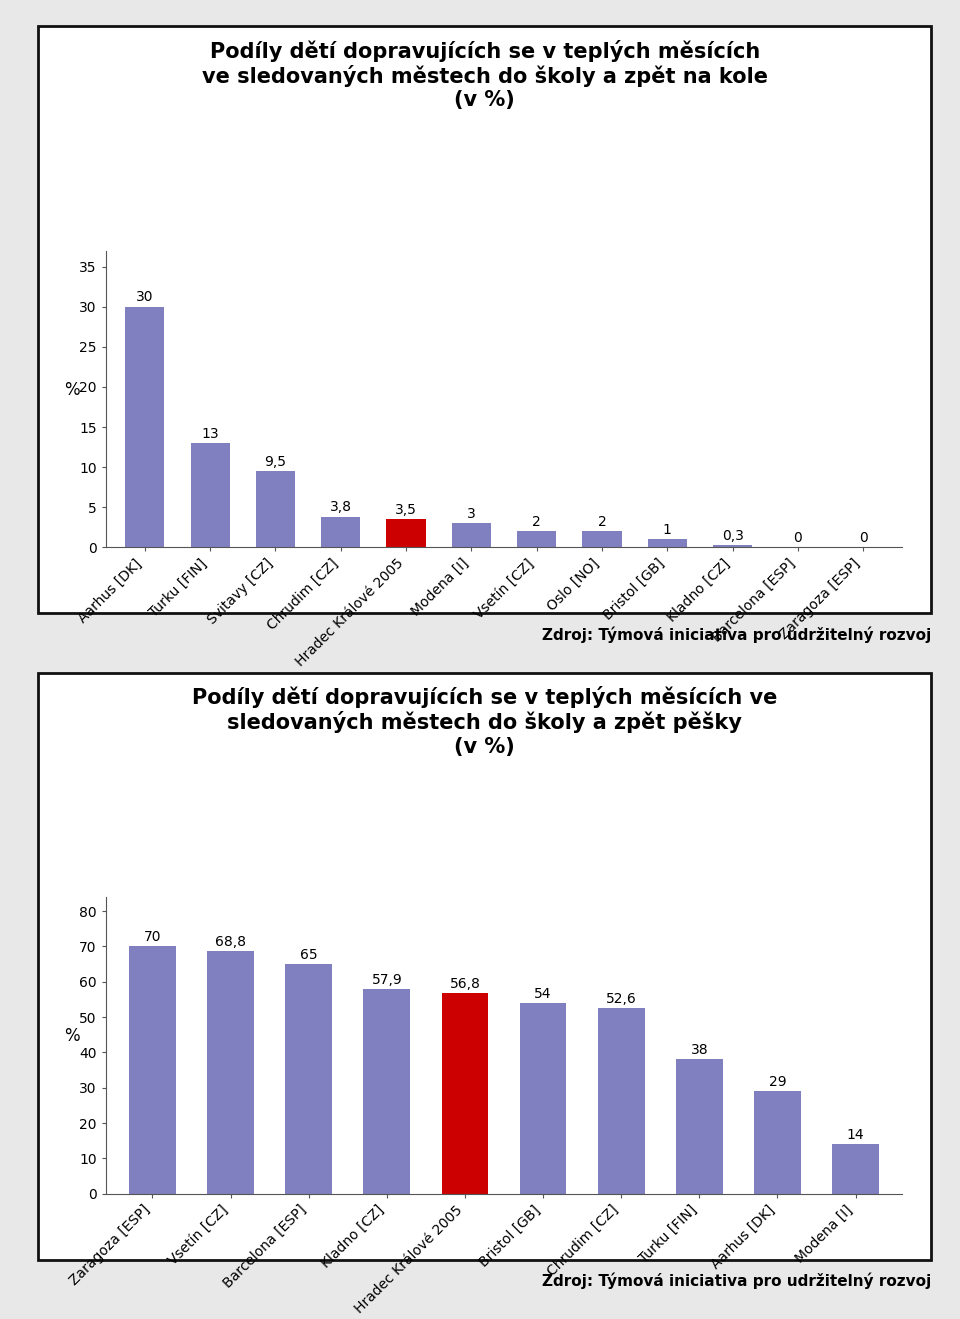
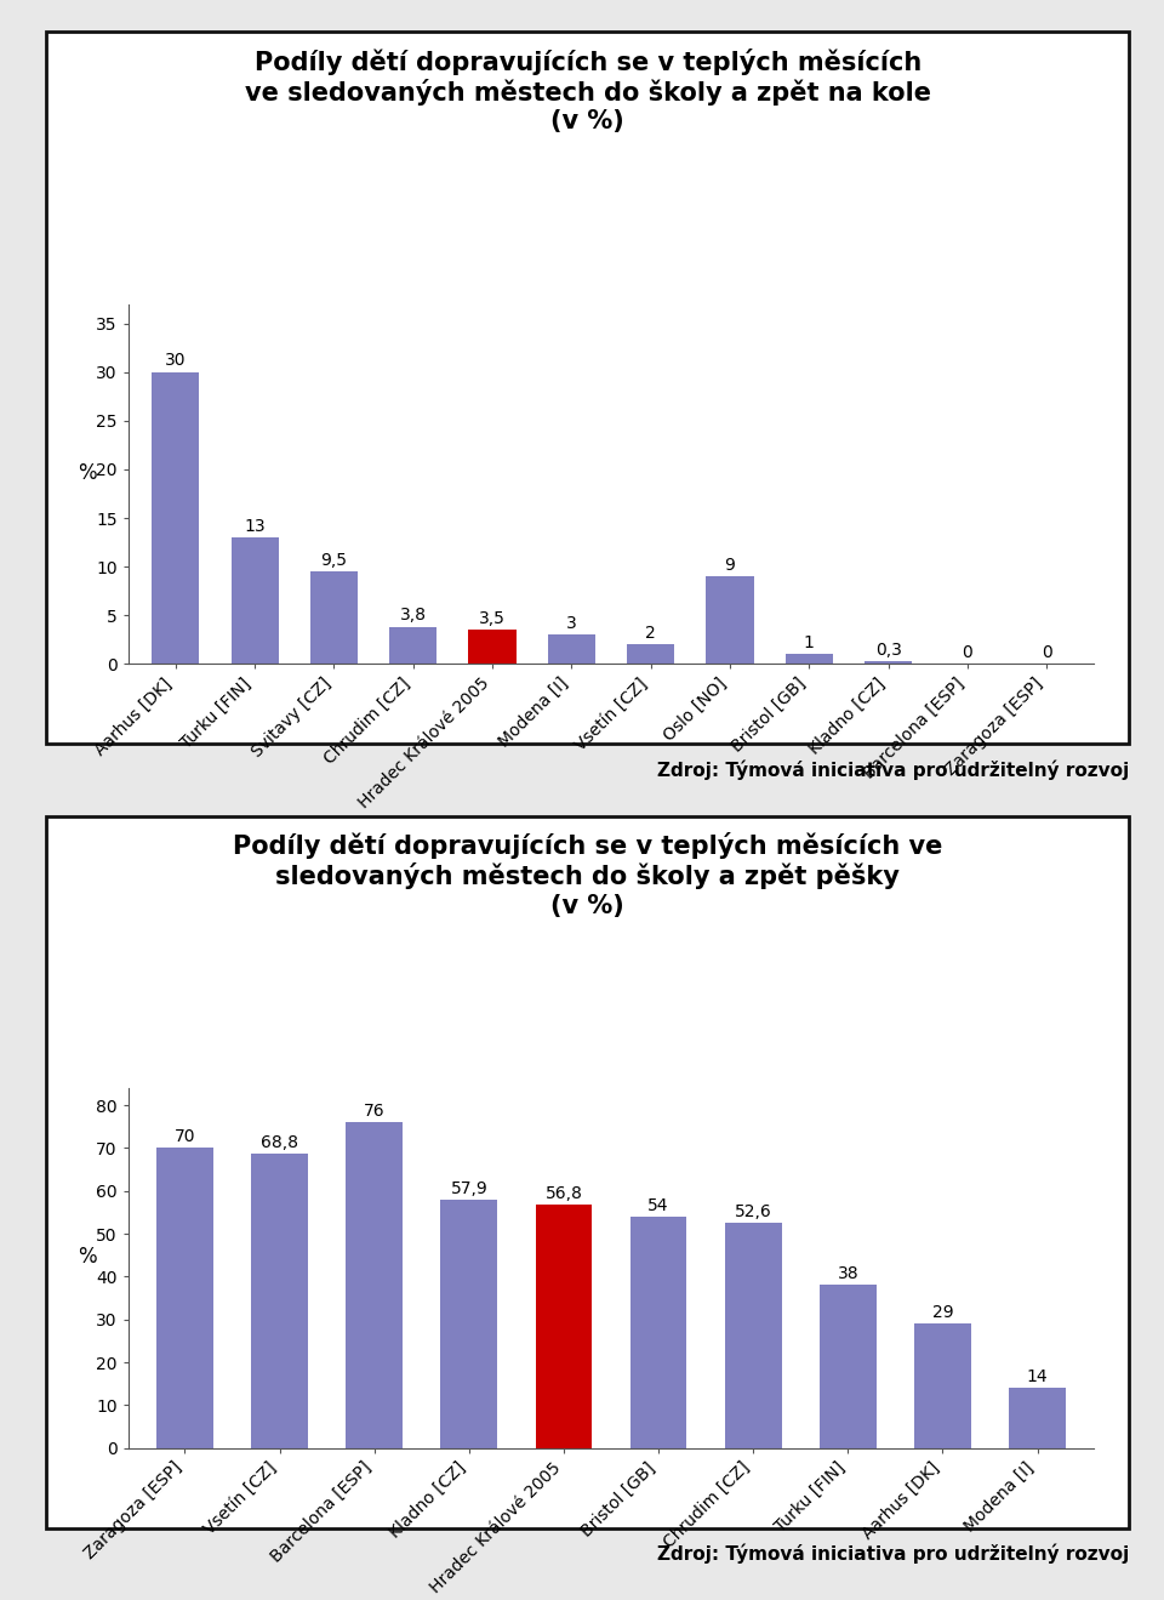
Oslo [NO]: 2 -> 9
Barcelona [ESP]: 65 -> 76
